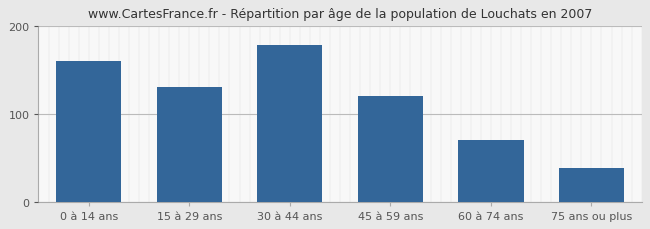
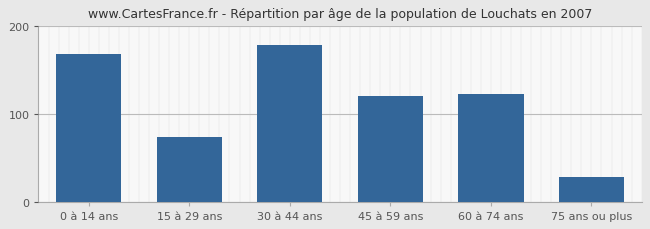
0 à 14 ans: 160 -> 168
15 à 29 ans: 130 -> 74
60 à 74 ans: 70 -> 122
75 ans ou plus: 38 -> 28
